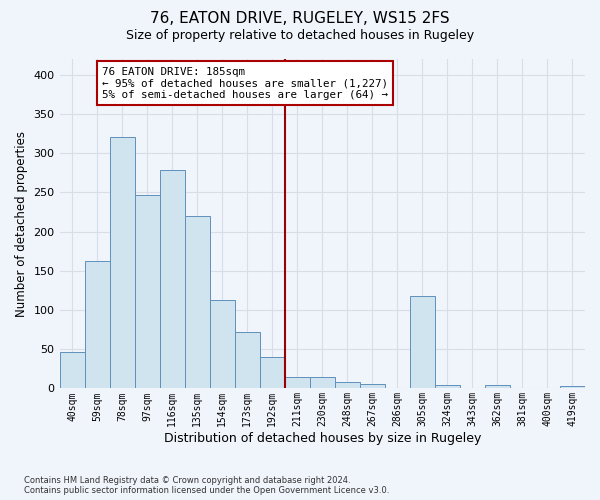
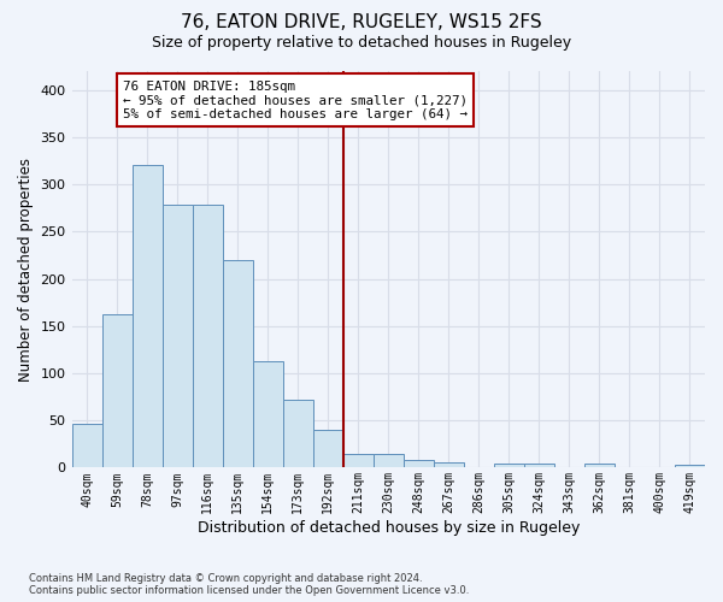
97sqm: 246 -> 278
305sqm: 118 -> 4
